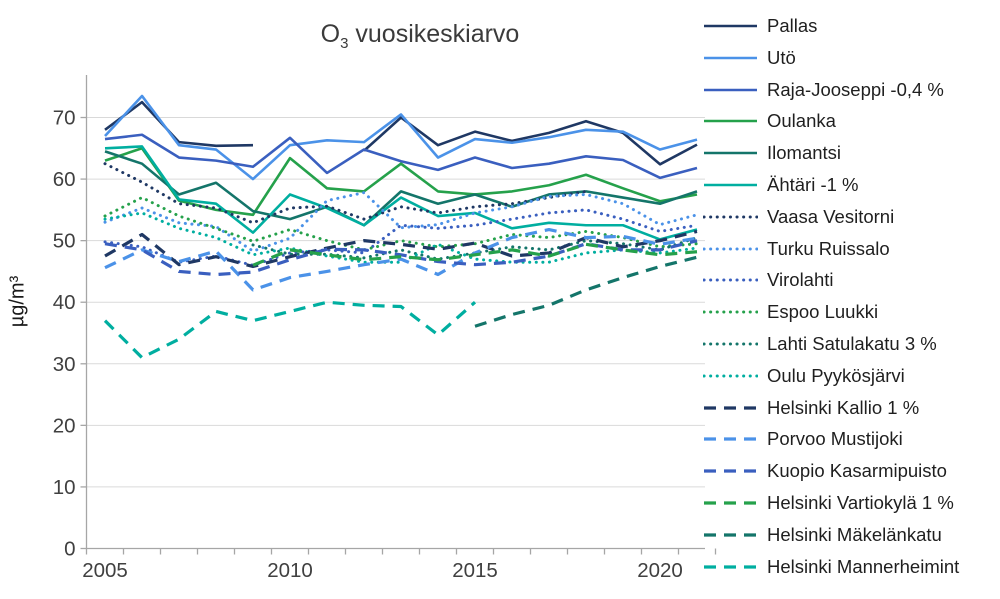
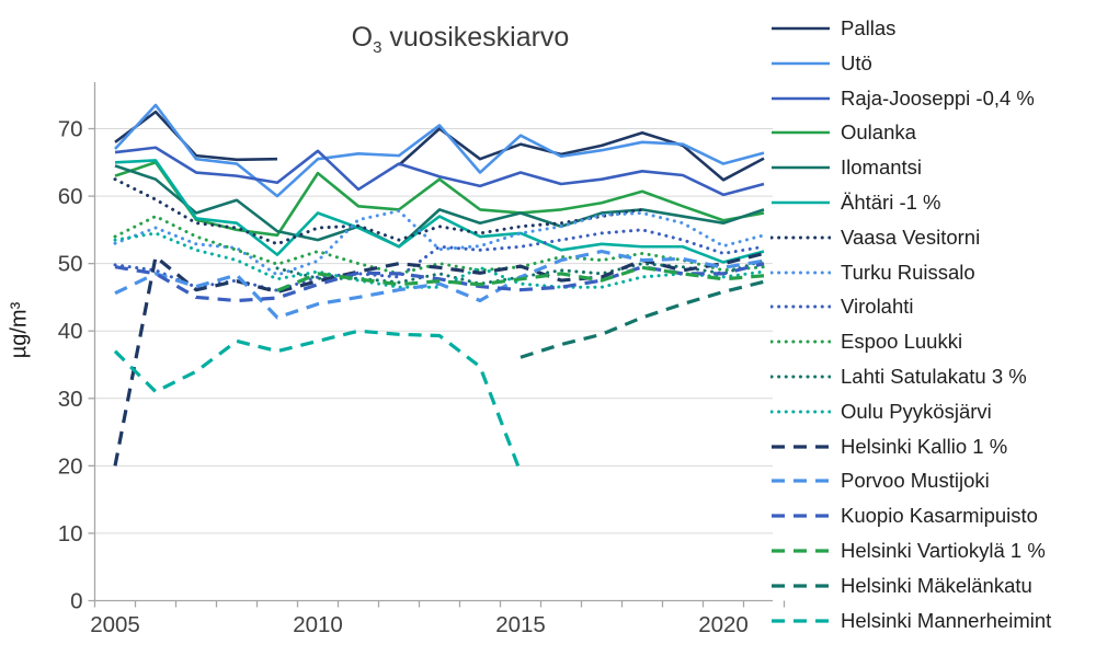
Helsinki Kallio 1 %/2005: 48 -> 20
Utö/2015: 66 -> 69
Helsinki Mannerheimint/2015: 40 -> 19
